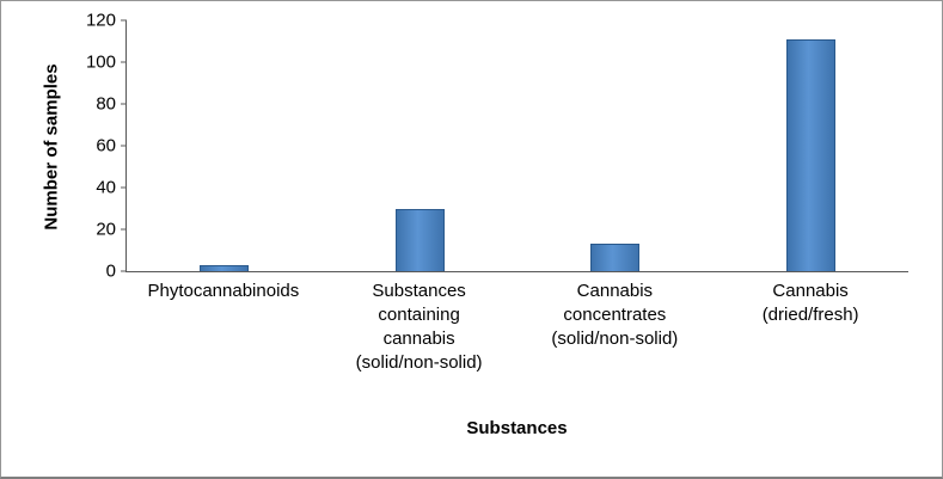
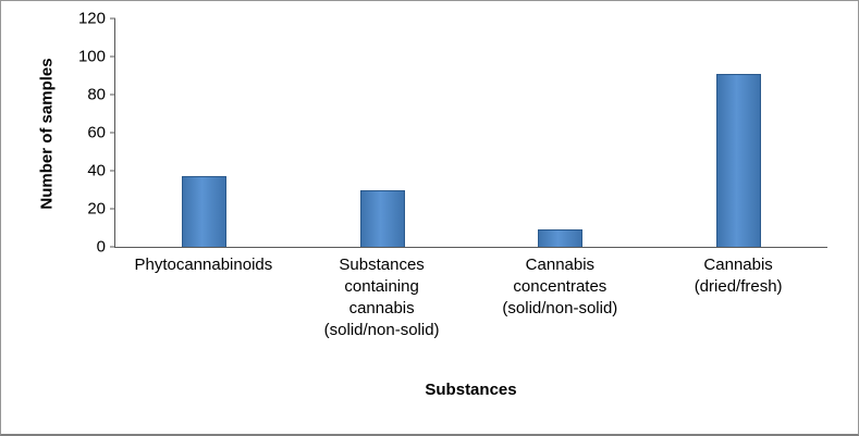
Phytocannabinoids: 3 -> 37
Cannabis concentrates (solid/non-solid): 13 -> 9
Cannabis (dried/fresh): 111 -> 91
